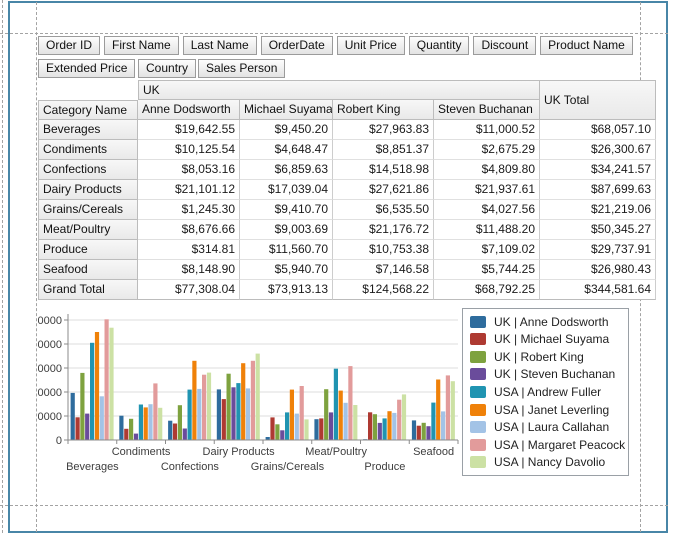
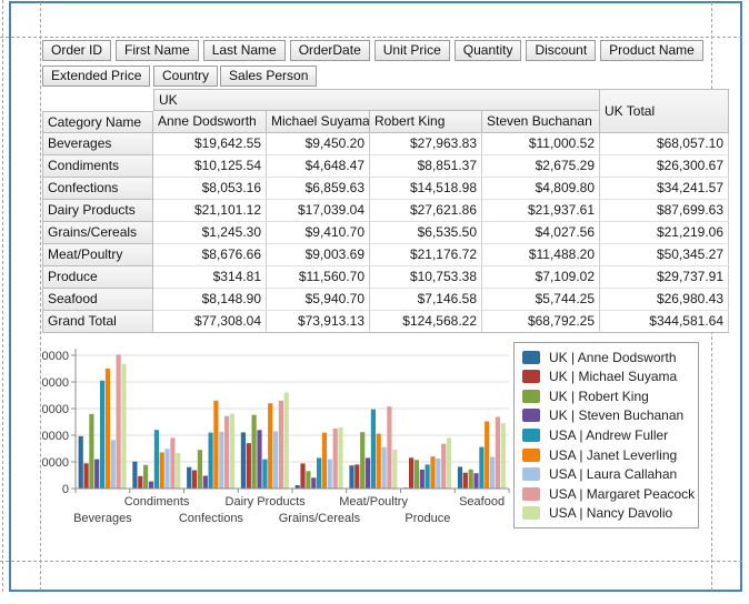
USA | Andrew Fuller/Condiments: 15000 -> 22000
USA | Margaret Peacock/Condiments: 24000 -> 19000
USA | Andrew Fuller/Dairy Products: 24000 -> 11000
USA | Nancy Davolio/Grains/Cereals: 9000 -> 23000
